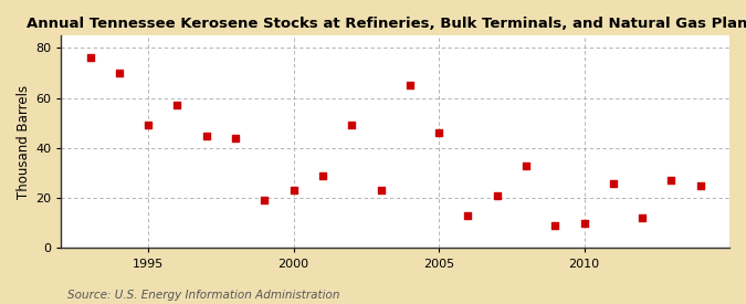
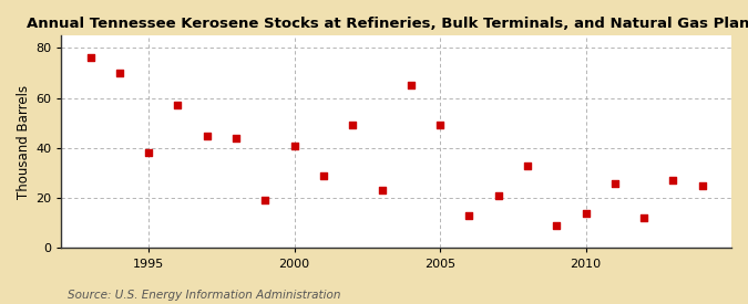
1995: 49 -> 38
2000: 23 -> 41
2005: 46 -> 49
2010: 10 -> 14
